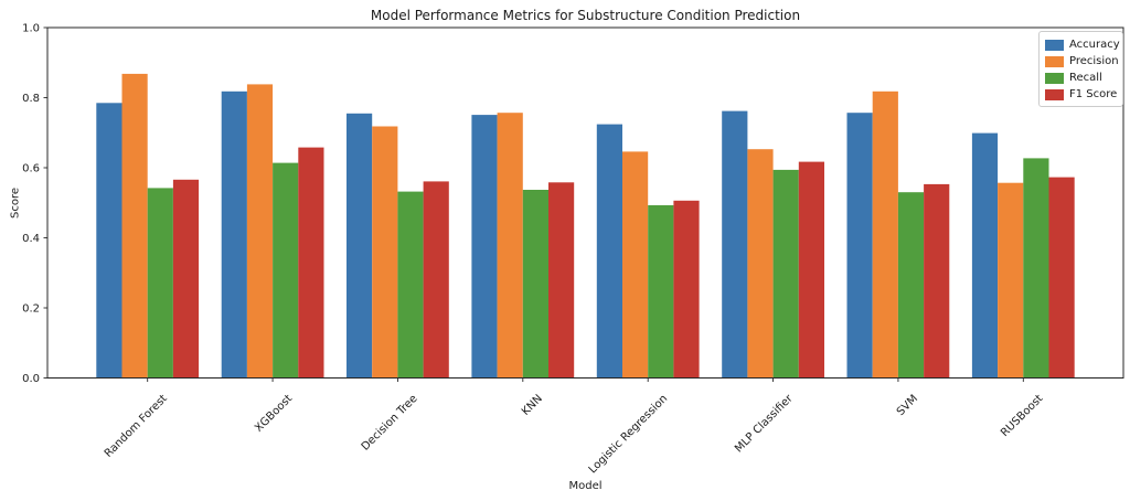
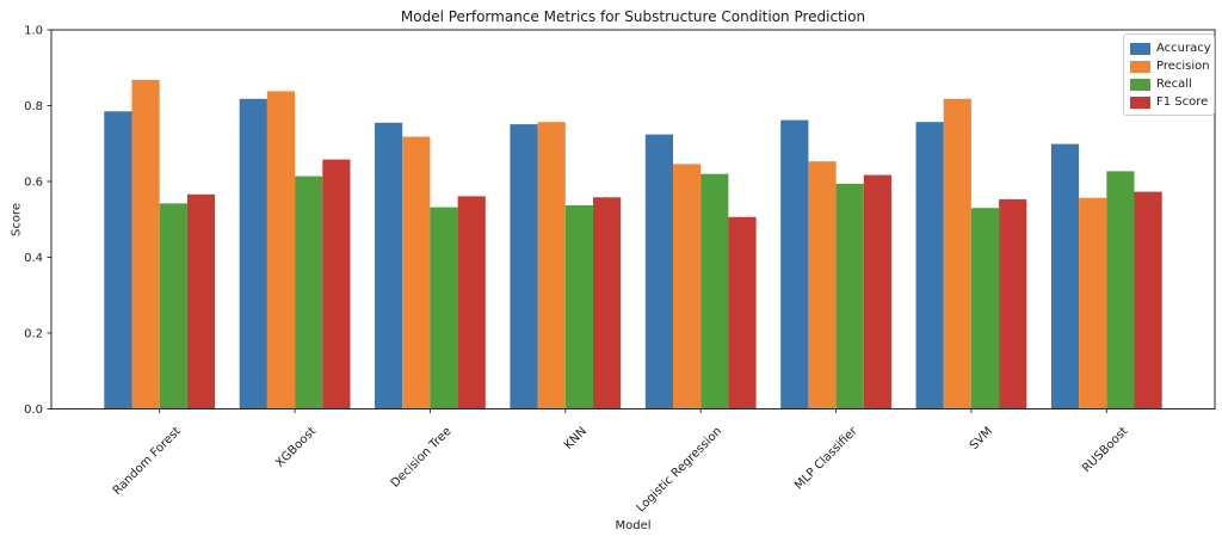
Recall/Logistic Regression: 0.49 -> 0.62
